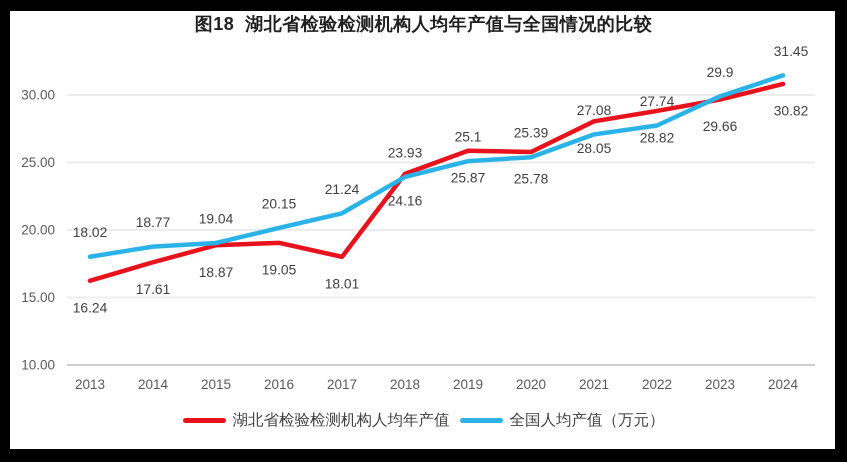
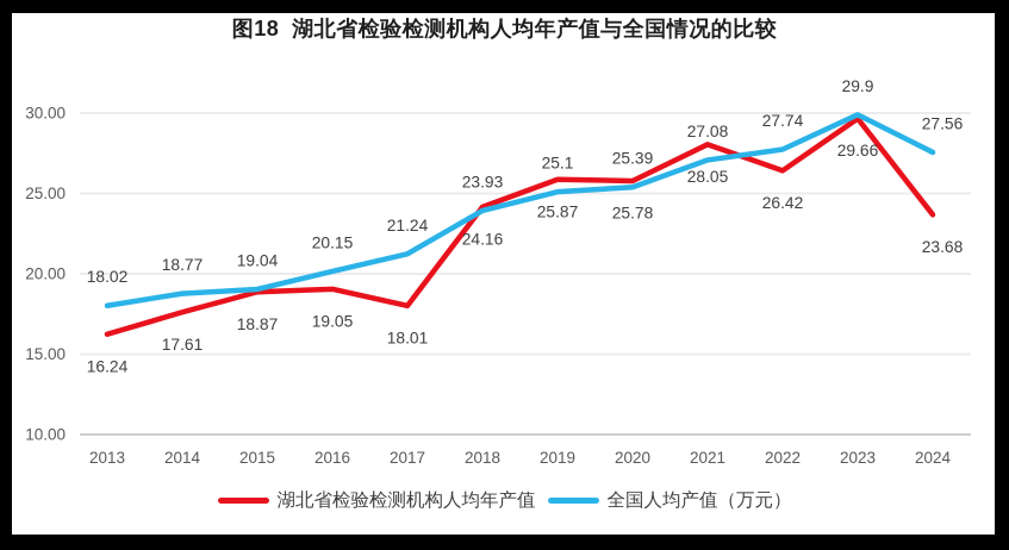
湖北省检验检测机构人均年产值/2022: 28.82 -> 26.42
湖北省检验检测机构人均年产值/2024: 30.82 -> 23.68
全国人均产值（万元）/2024: 31.45 -> 27.56
